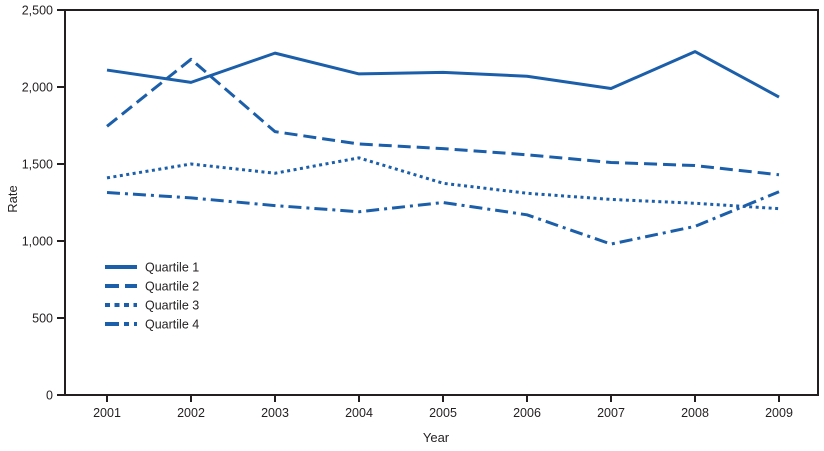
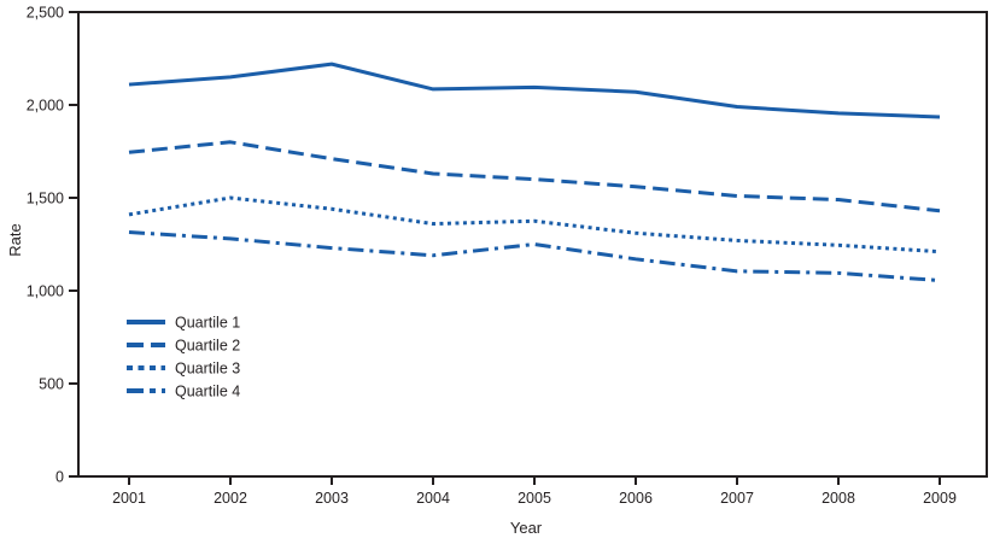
Quartile 1/2002: 2030 -> 2150
Quartile 2/2002: 2180 -> 1800
Quartile 3/2004: 1540 -> 1360
Quartile 4/2007: 980 -> 1100
Quartile 1/2008: 2230 -> 1960
Quartile 4/2009: 1320 -> 1060
